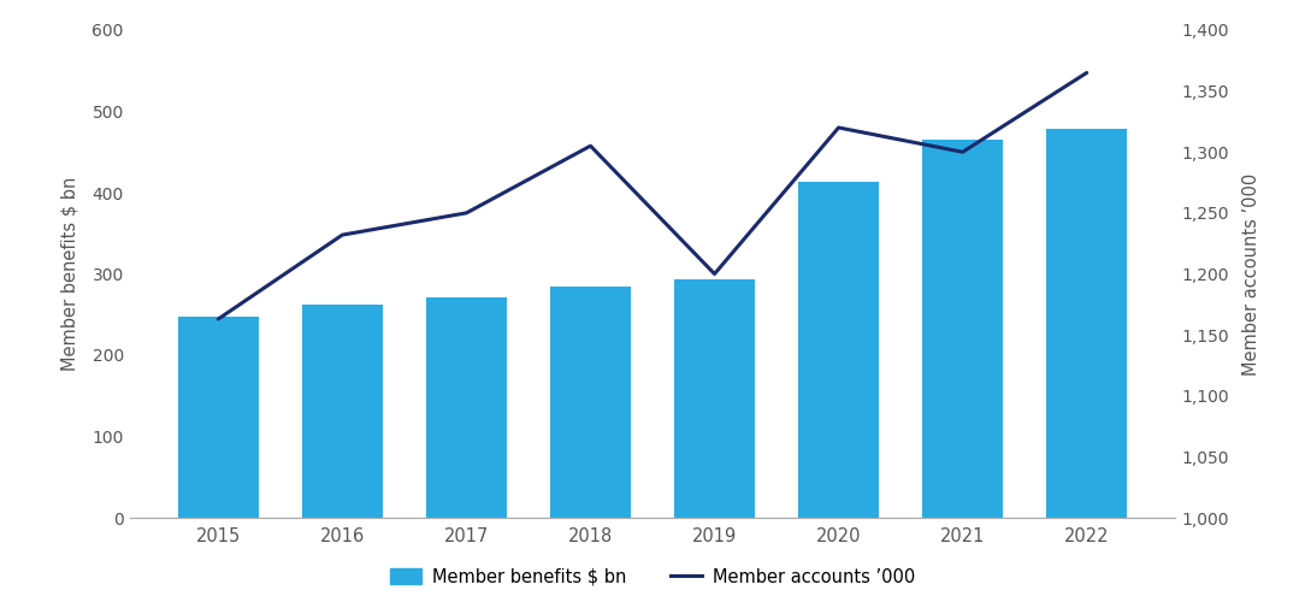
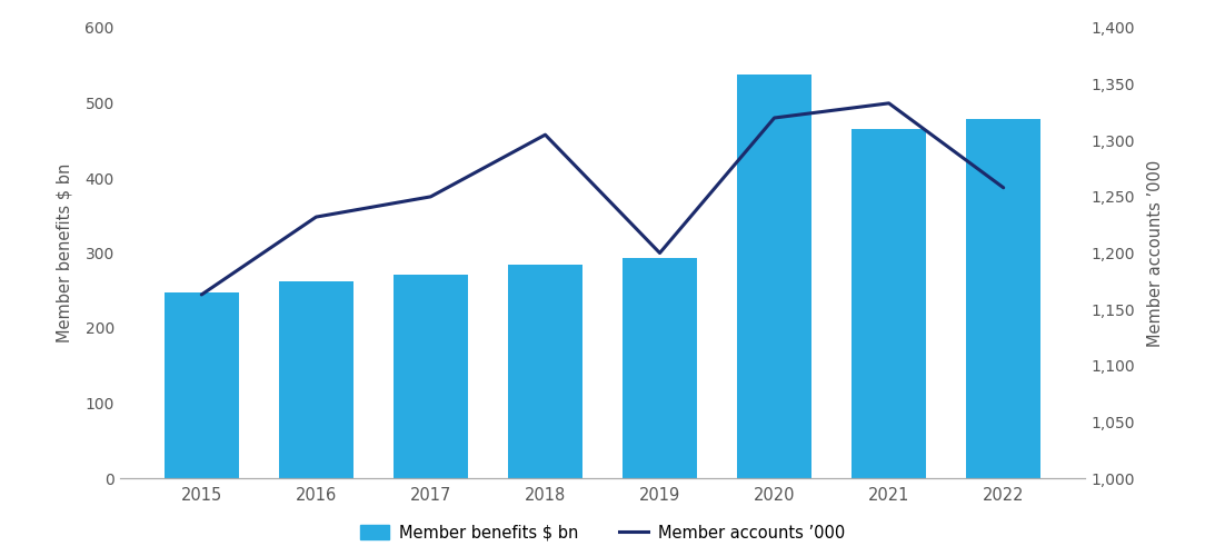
Member benefits $ bn/2020: 414 -> 538
Member accounts ’000/2021: 1,300 -> 1,333
Member accounts ’000/2022: 1,365 -> 1,258
